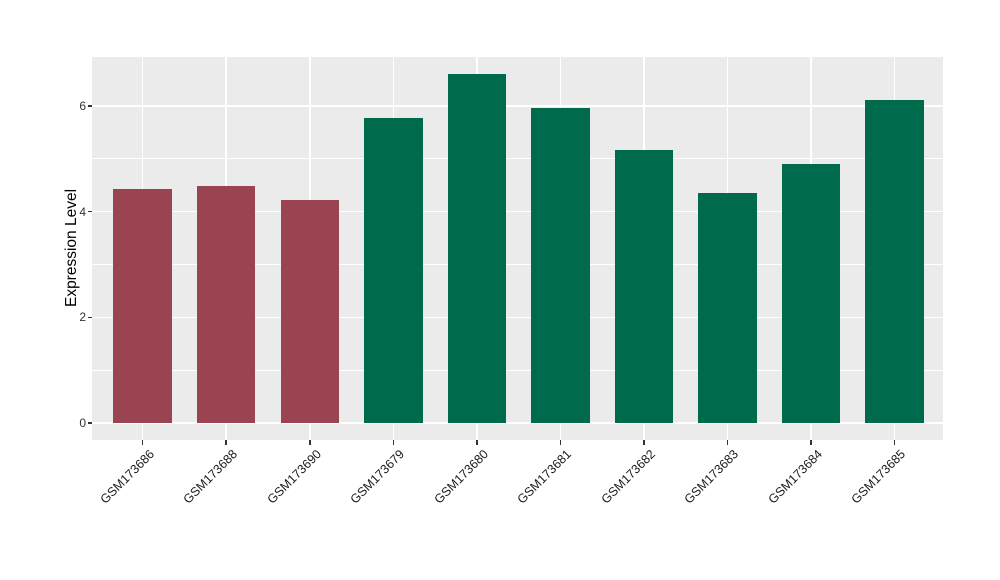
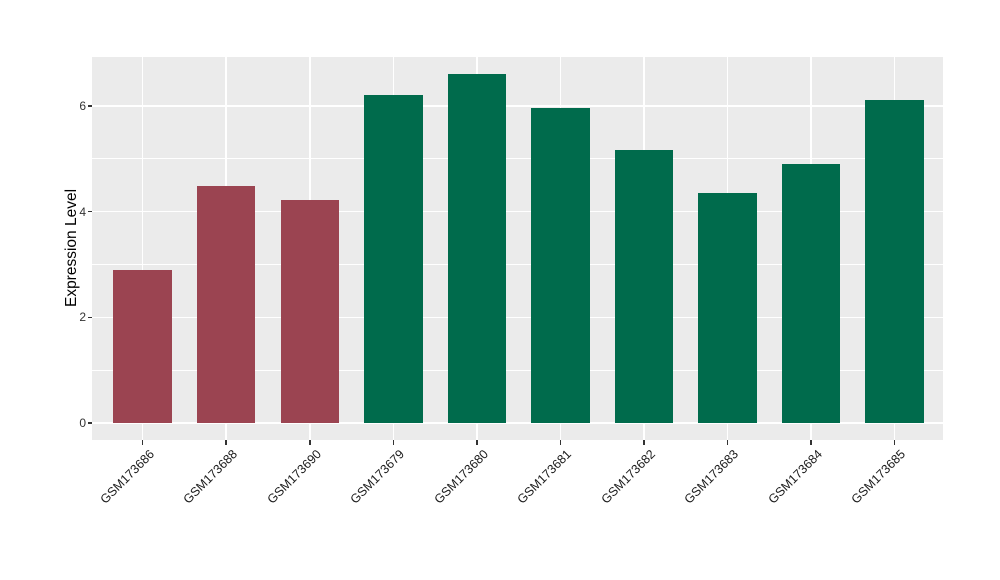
GSM173686: 4.4 -> 2.9
GSM173679: 5.8 -> 6.2
